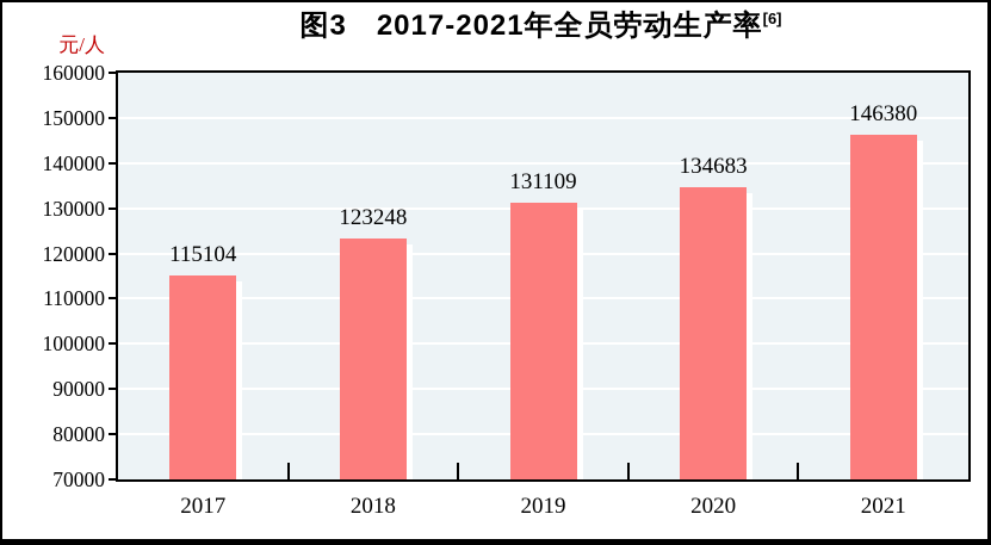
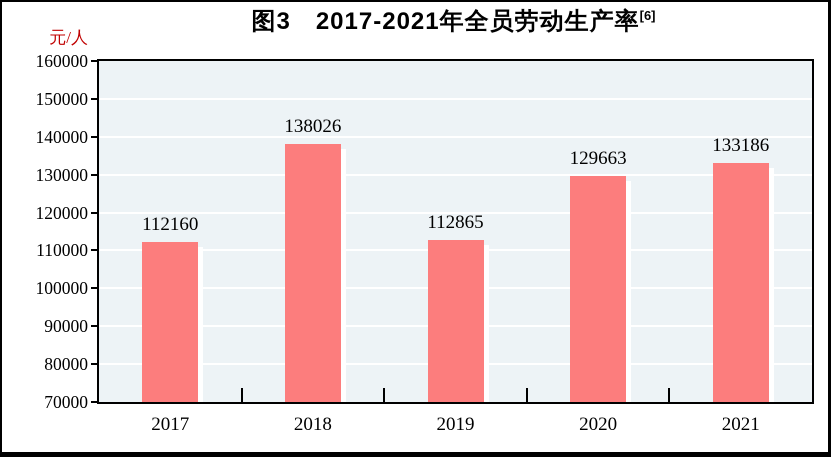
2017: 115104 -> 112160
2018: 123248 -> 138026
2019: 131109 -> 112865
2020: 134683 -> 129663
2021: 146380 -> 133186
